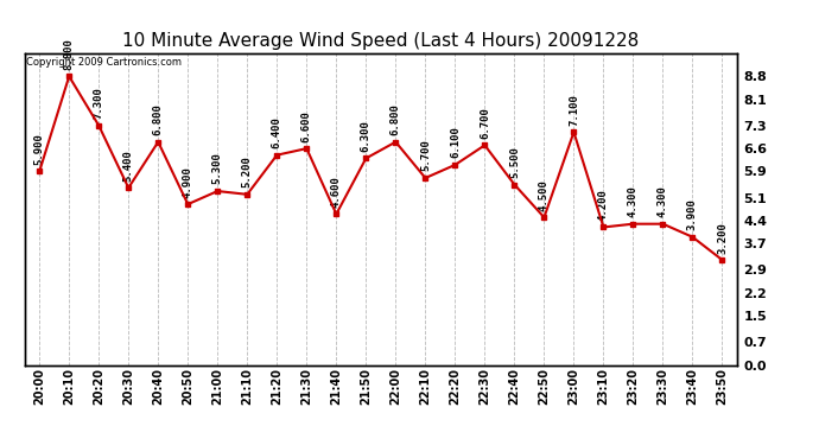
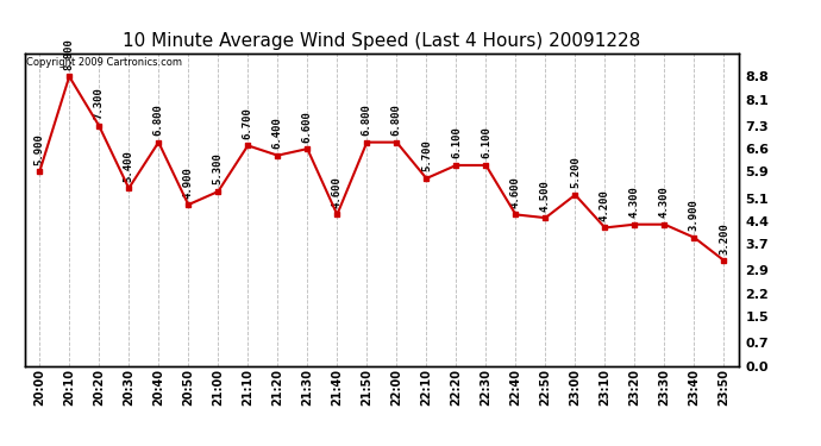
21:10: 5.200 -> 6.700
21:50: 6.300 -> 6.800
22:30: 6.700 -> 6.100
22:40: 5.500 -> 4.600
23:00: 7.100 -> 5.200
